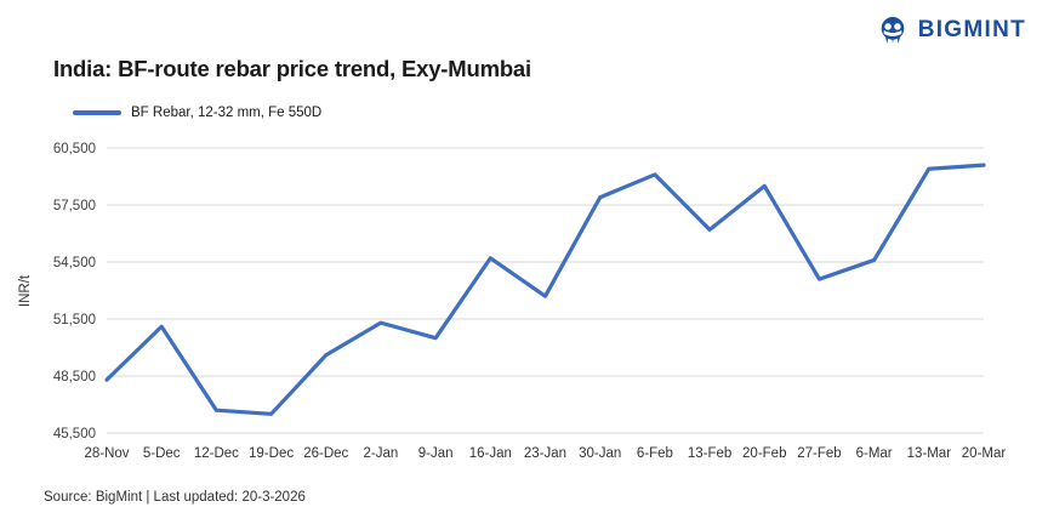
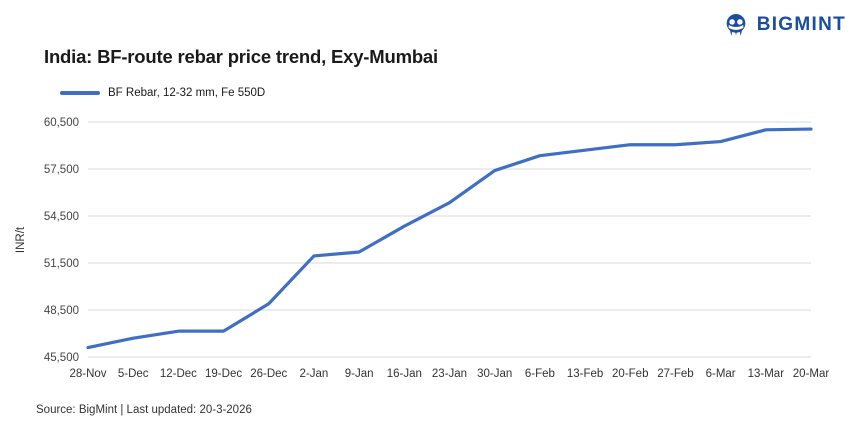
28-Nov: 48300 -> 46100
5-Dec: 51100 -> 46700
12-Dec: 46700 -> 47200
19-Dec: 46500 -> 47200
26-Dec: 49600 -> 48900
2-Jan: 51300 -> 52000
9-Jan: 50500 -> 52200
16-Jan: 54700 -> 53800
23-Jan: 52700 -> 55400
30-Jan: 57900 -> 57400
6-Feb: 59100 -> 58400
13-Feb: 56200 -> 58700
20-Feb: 58500 -> 59000
27-Feb: 53600 -> 59000
6-Mar: 54600 -> 59200
13-Mar: 59400 -> 60000
20-Mar: 59600 -> 60000
